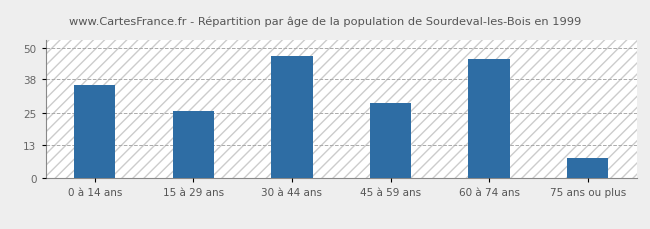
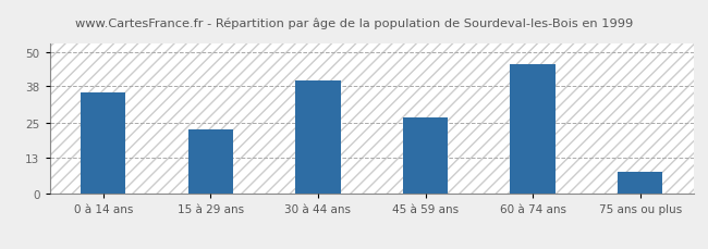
15 à 29 ans: 26 -> 23
30 à 44 ans: 47 -> 40
45 à 59 ans: 29 -> 27
